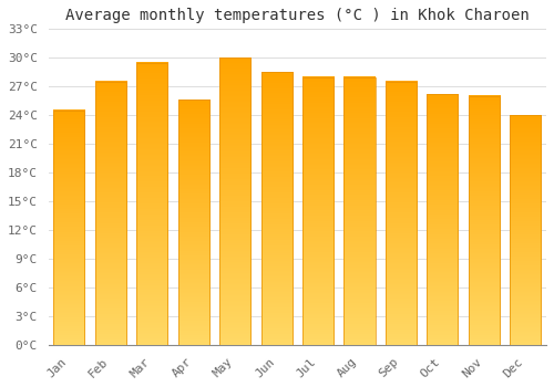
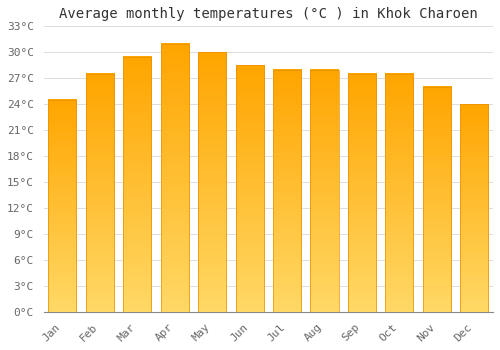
Apr: 25.6°C -> 31.0°C
Oct: 26.2°C -> 27.5°C
